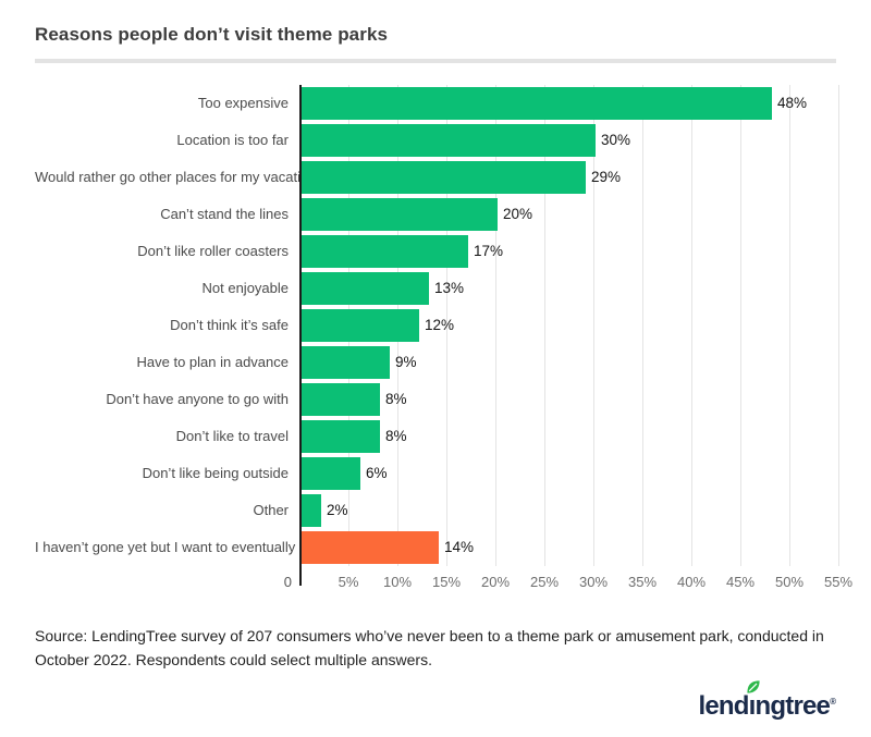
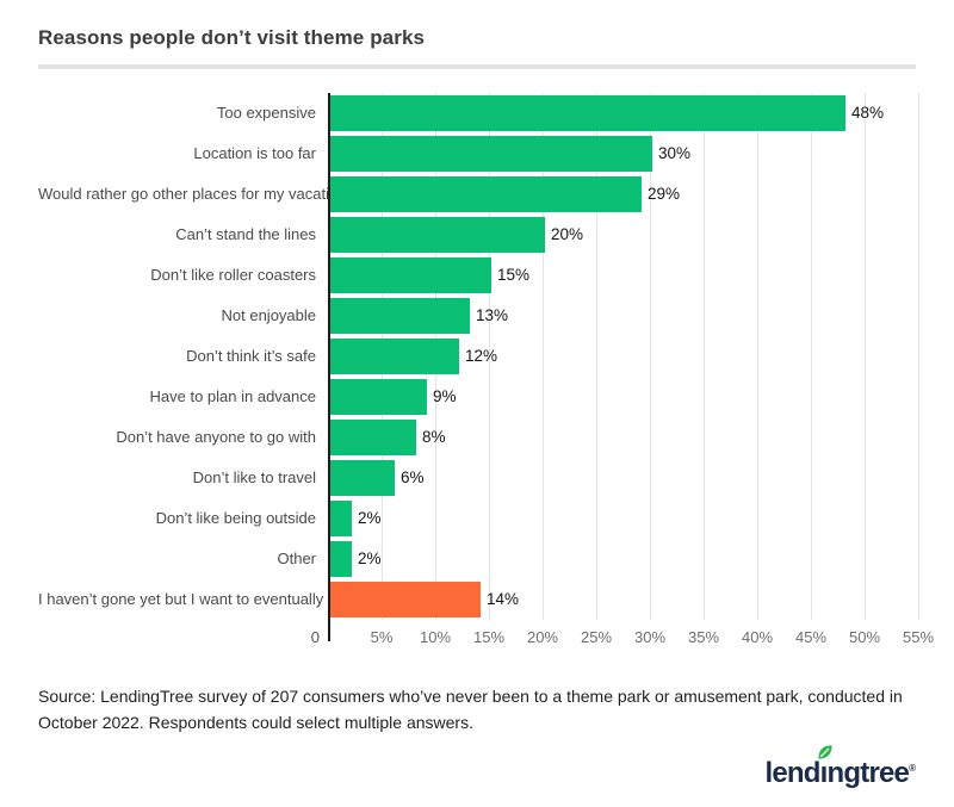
Don’t like roller coasters: 17% -> 15%
Don’t like to travel: 8% -> 6%
Don’t like being outside: 6% -> 2%
